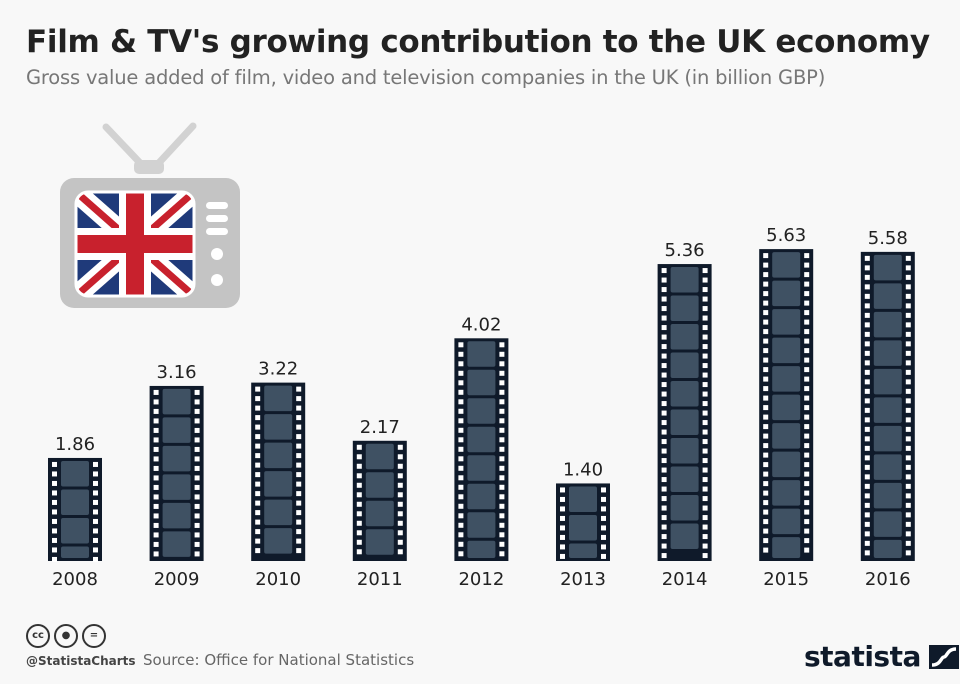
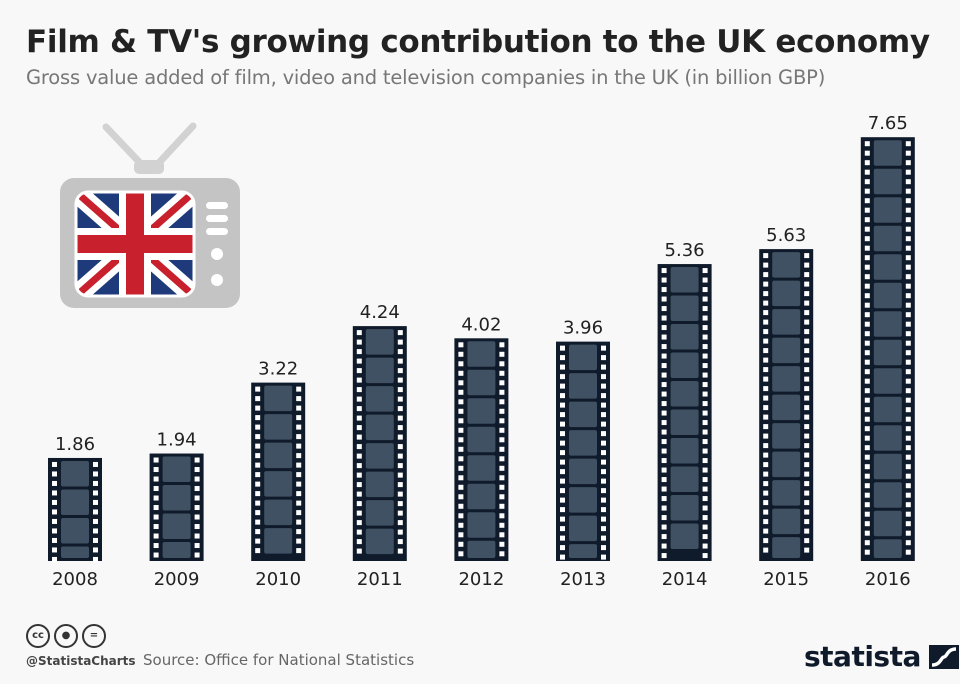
2009: 3.16 -> 1.94
2011: 2.17 -> 4.24
2013: 1.40 -> 3.96
2016: 5.58 -> 7.65
